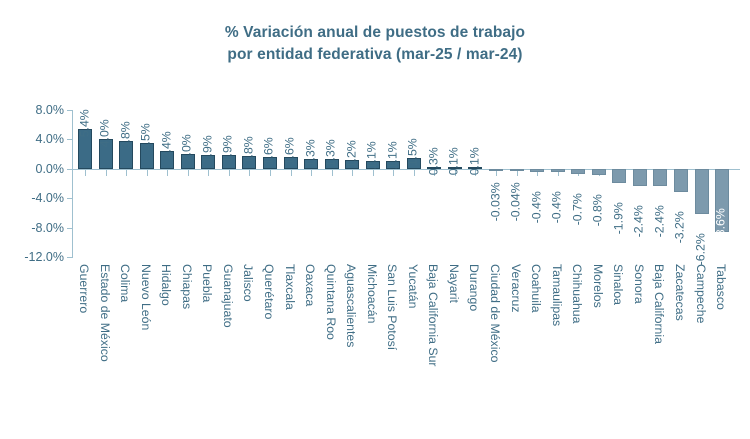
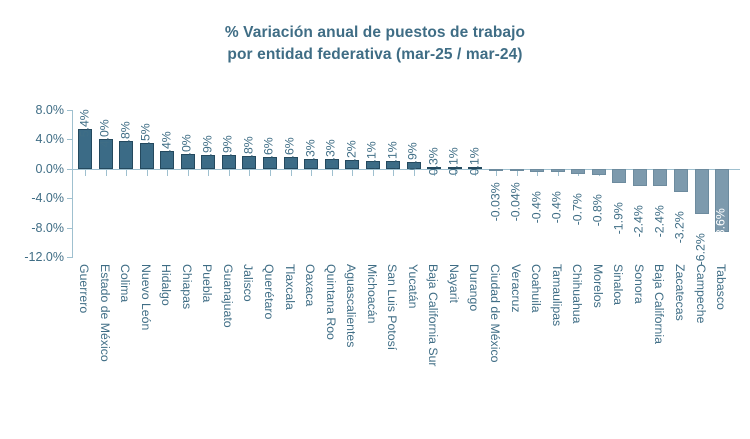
Yucatán: 1.5% -> 0.9%
